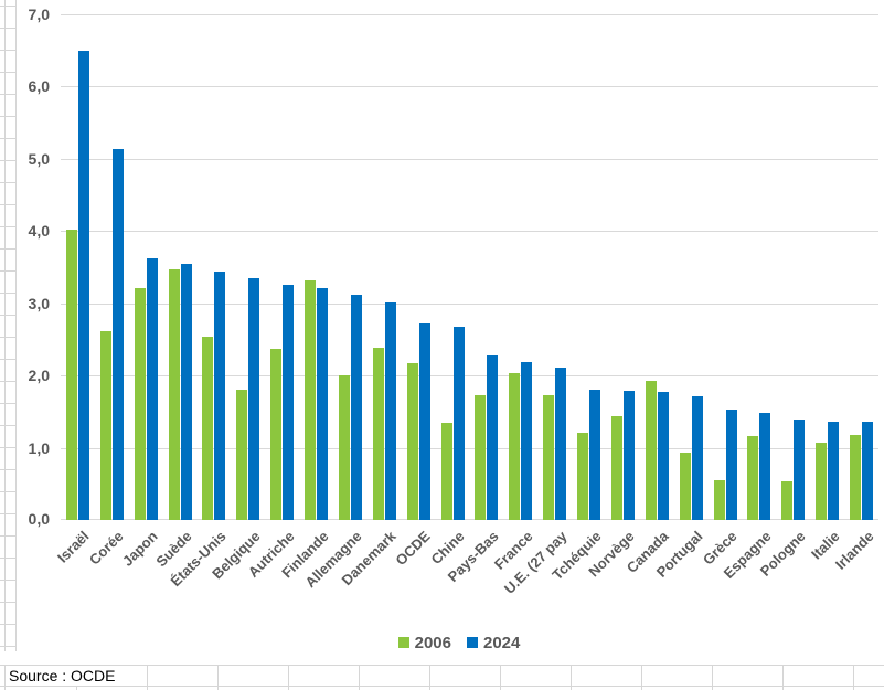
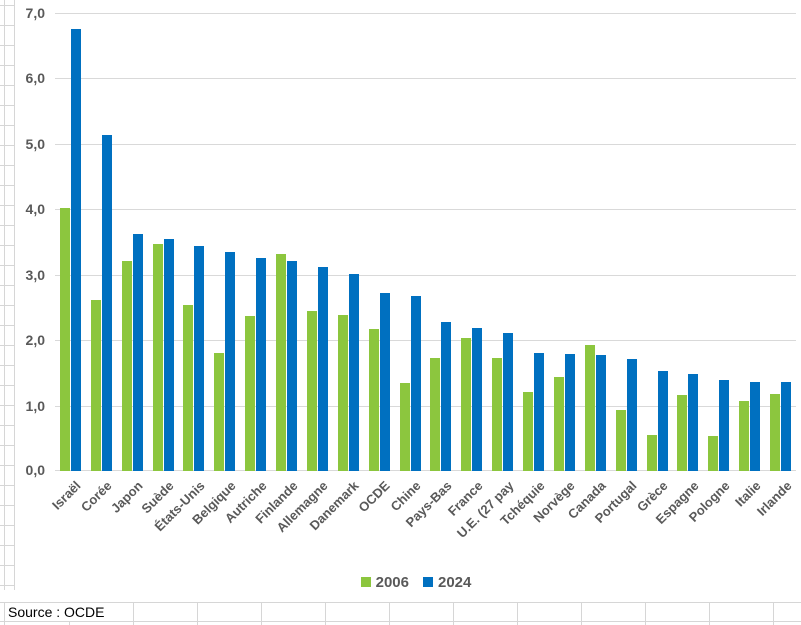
2024/Israël: 6,5 -> 6,8
2006/Allemagne: 2,0 -> 2,4
